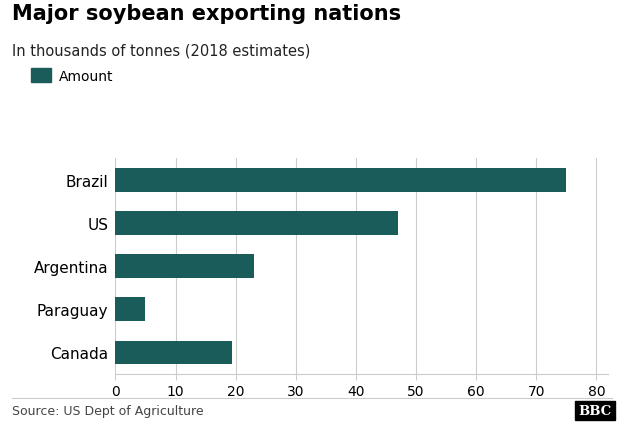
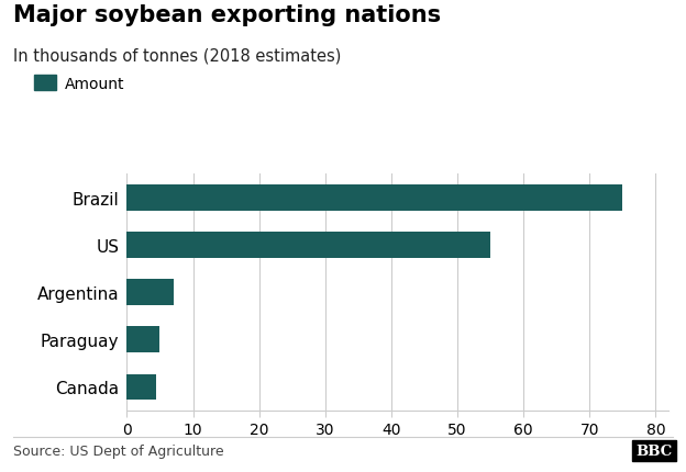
US: 47.0 -> 55.0
Argentina: 23.0 -> 7.0
Canada: 19.4 -> 4.5
